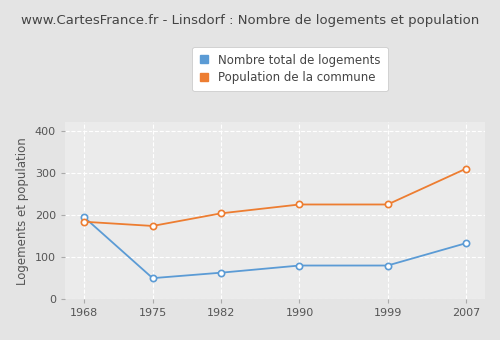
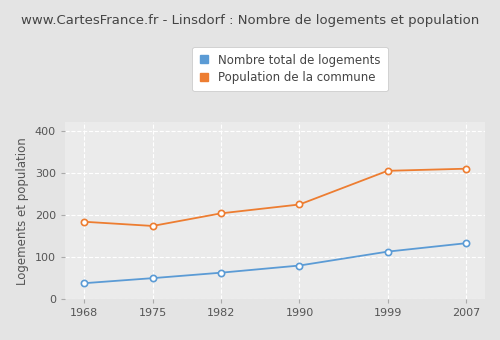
Nombre total de logements/1968: 195 -> 38
Nombre total de logements/1999: 80 -> 113
Population de la commune/1999: 225 -> 305
